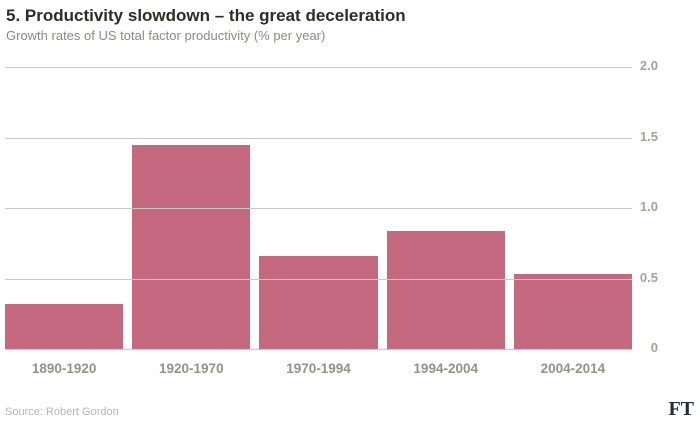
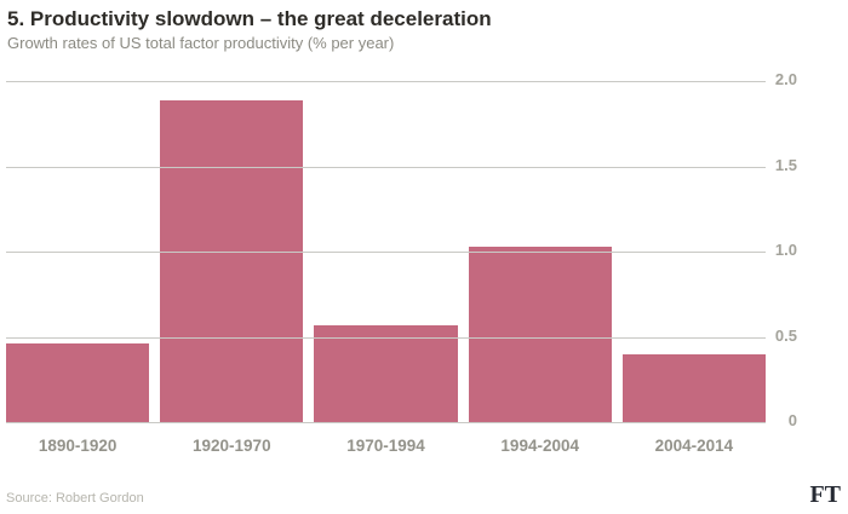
1890-1920: 0.32 -> 0.46
1920-1970: 1.45 -> 1.89
1970-1994: 0.66 -> 0.57
1994-2004: 0.84 -> 1.03
2004-2014: 0.53 -> 0.40
